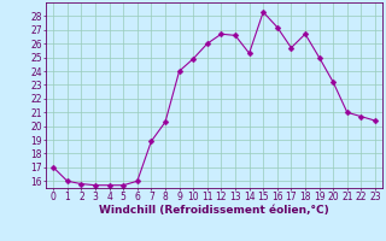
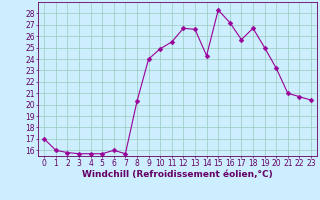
7: 18.9 -> 15.7
11: 26.0 -> 25.5
14: 25.3 -> 24.3
